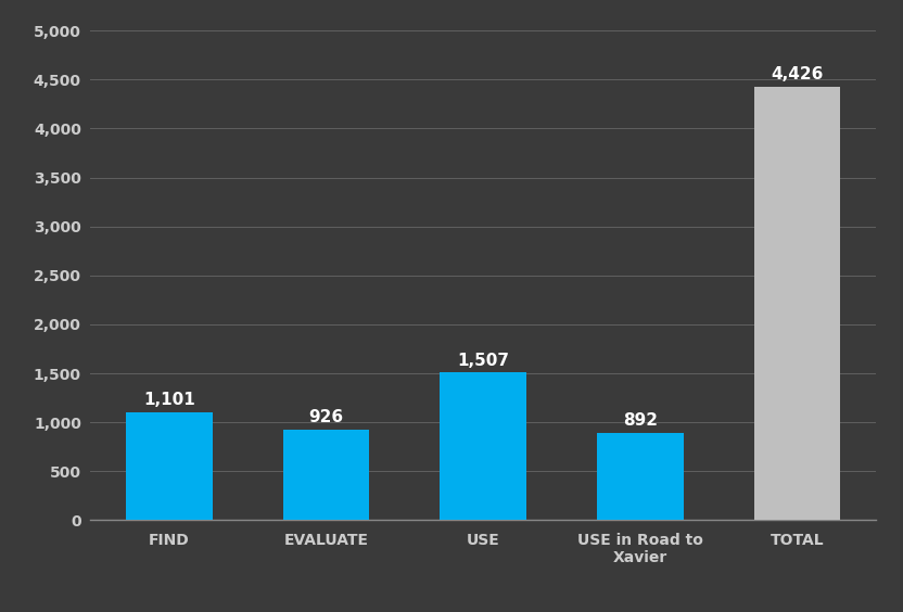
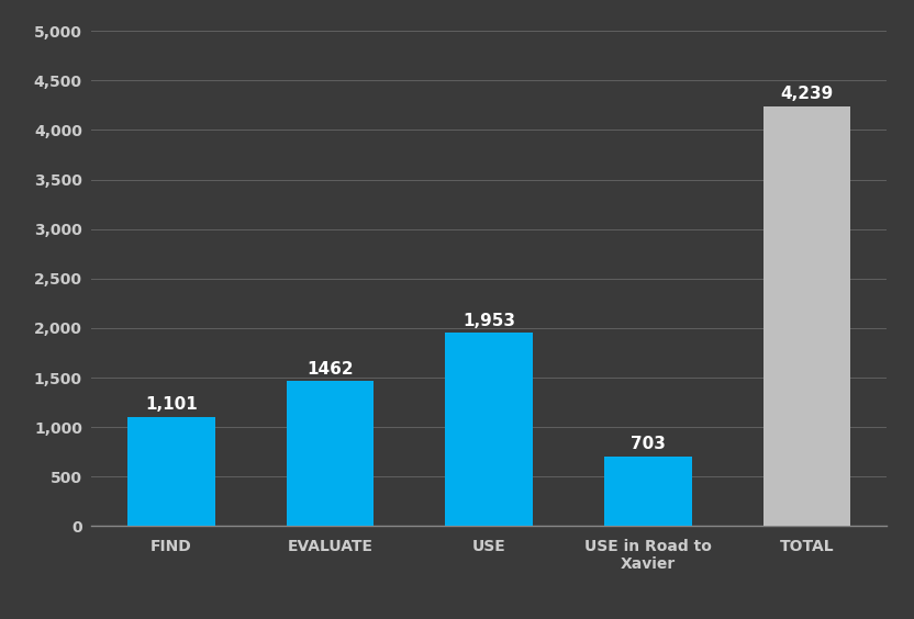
EVALUATE: 926 -> 1462
USE: 1,507 -> 1,953
USE in Road to Xavier: 892 -> 703
TOTAL: 4,426 -> 4,239
